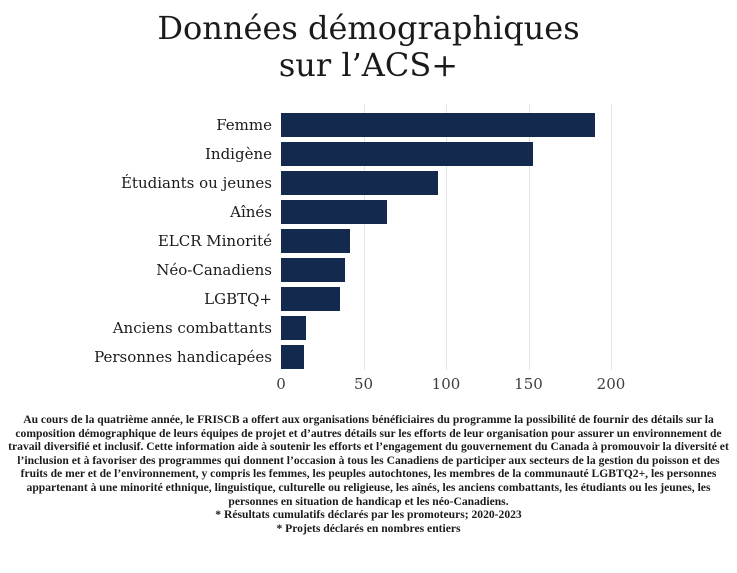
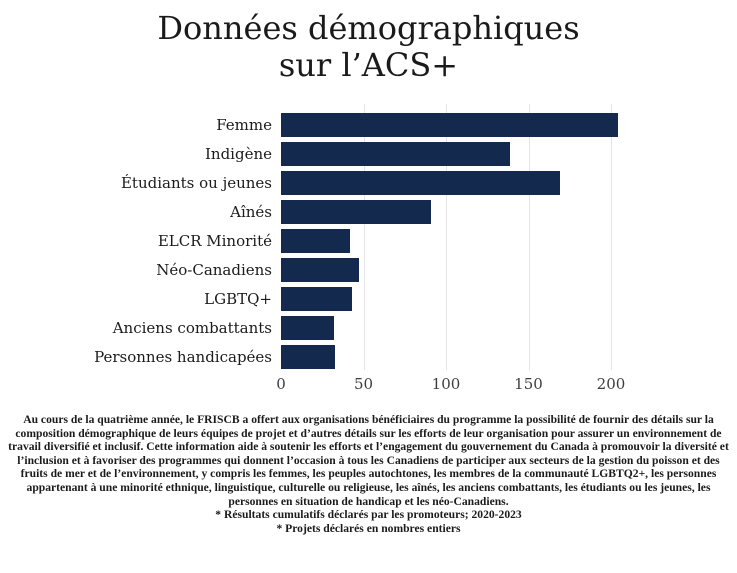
Femme: 190 -> 204
Indigène: 153 -> 139
Étudiants ou jeunes: 95 -> 169
Aînés: 64 -> 91
Néo-Canadiens: 39 -> 47
LGBTQ+: 36 -> 43
Anciens combattants: 15 -> 32
Personnes handicapées: 14 -> 33
